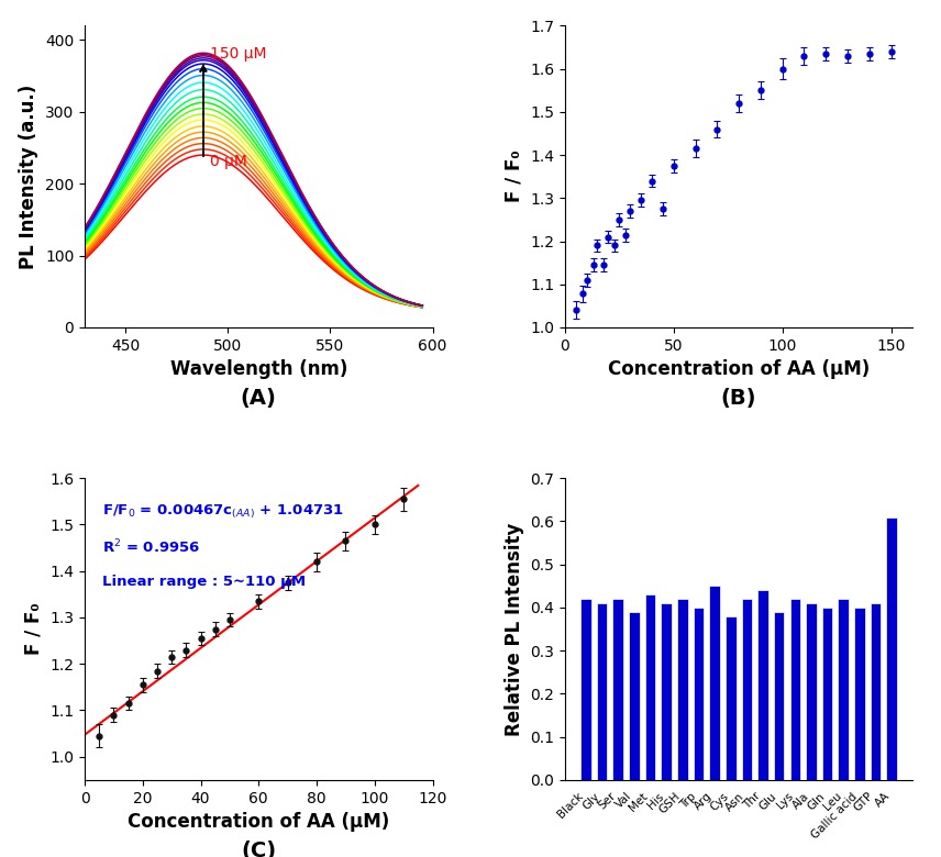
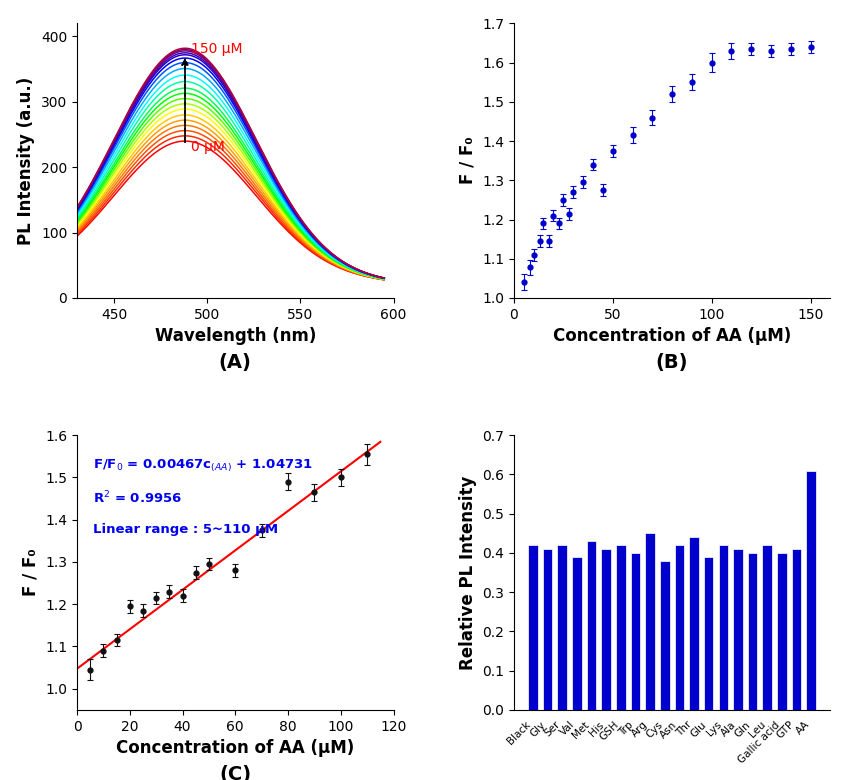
20: 1.155 -> 1.195
40: 1.255 -> 1.220
60: 1.335 -> 1.280
80: 1.420 -> 1.490
